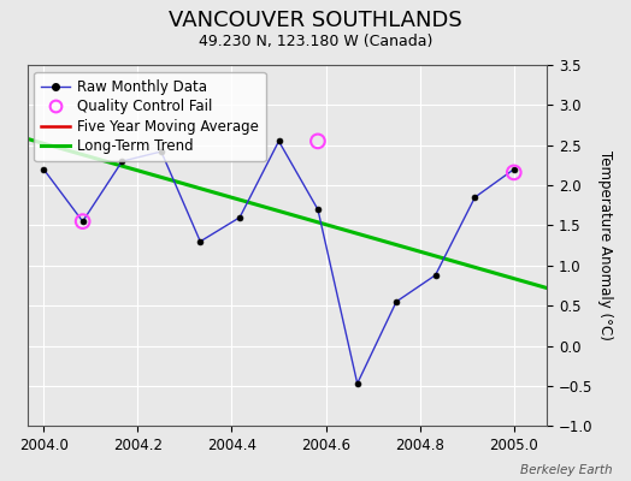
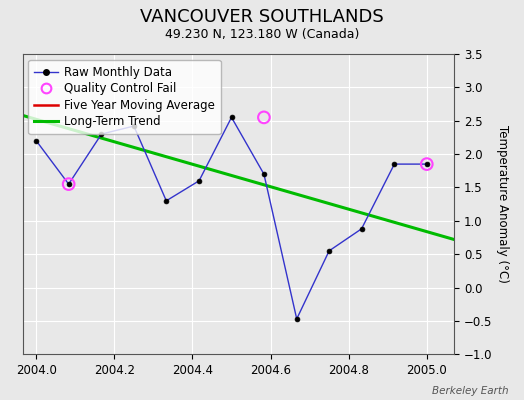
Raw Monthly Data/2005.0: 2.20 -> 1.85
Quality Control Fail/2005.0: 2.16 -> 1.85
